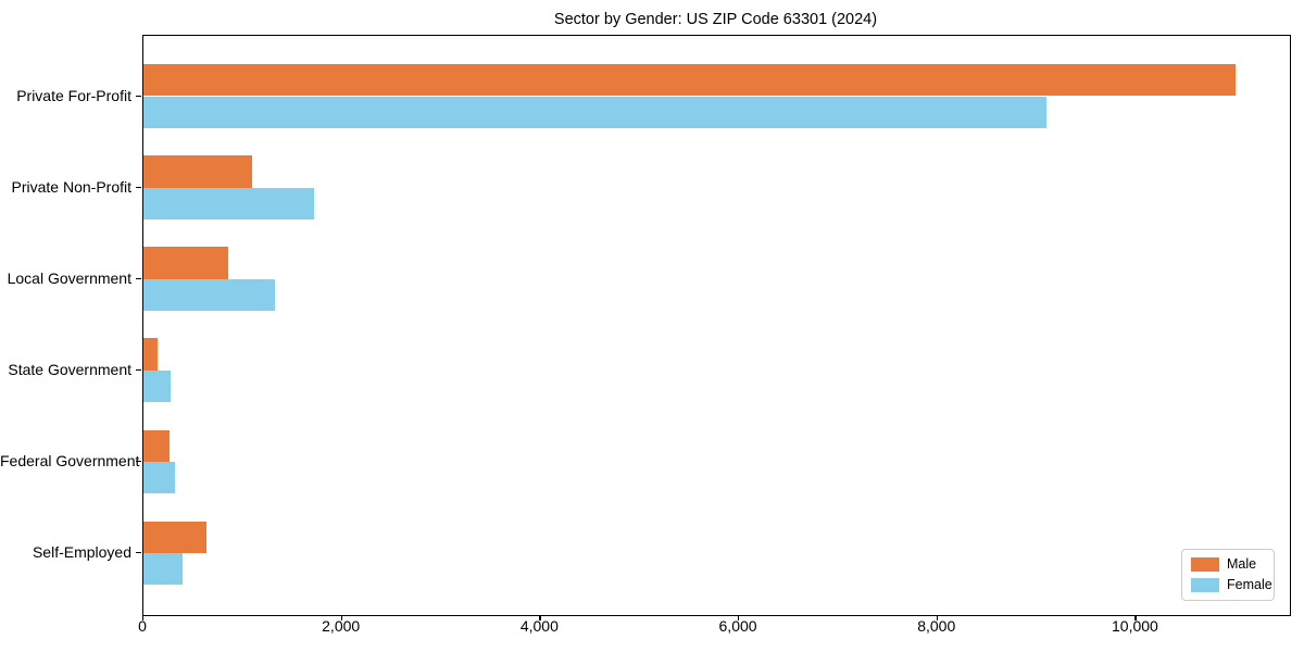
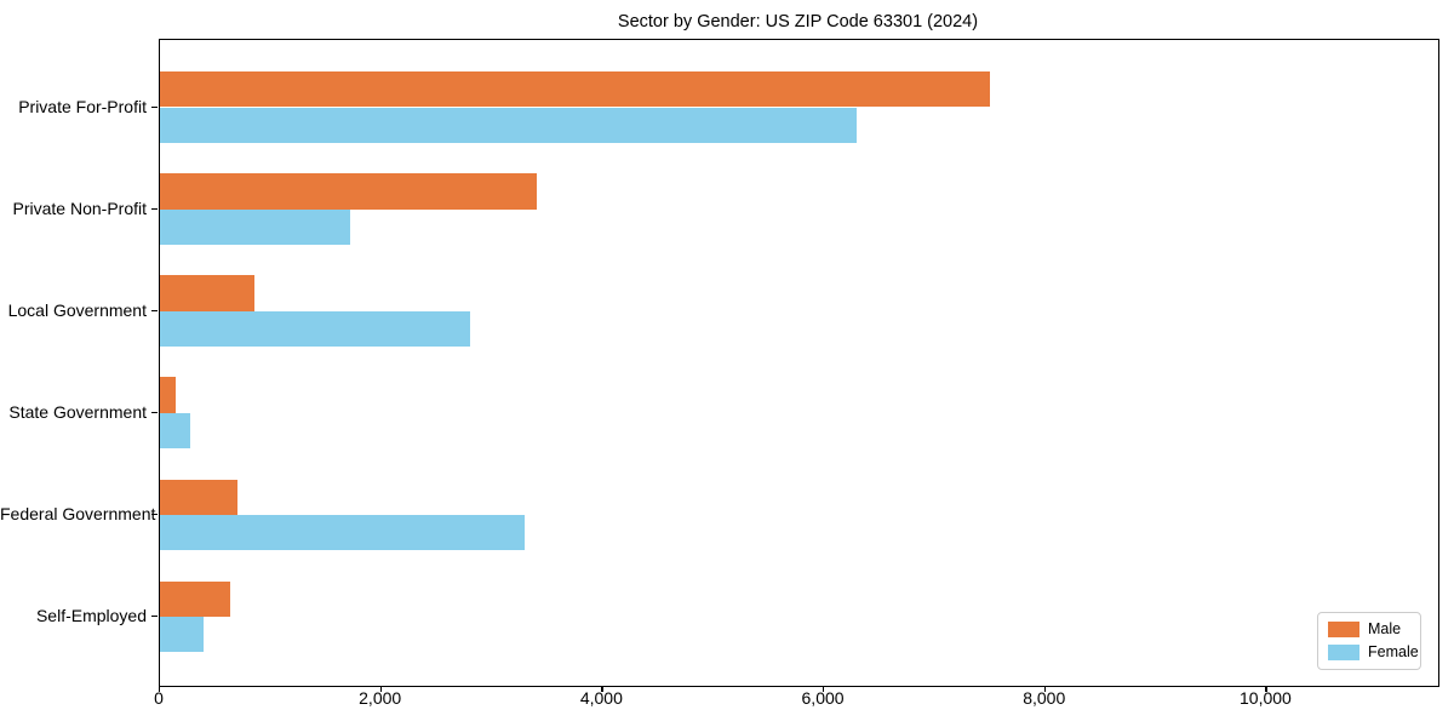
Male/Private For-Profit: 11000 -> 7500
Female/Private For-Profit: 9100 -> 6300
Male/Private Non-Profit: 1100 -> 3400
Female/Local Government: 1300 -> 2800
Male/Federal Government: 300 -> 700
Female/Federal Government: 300 -> 3300
